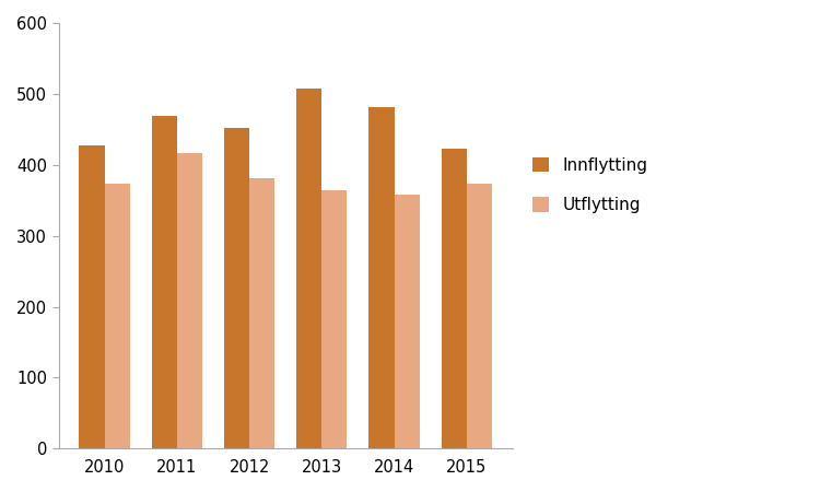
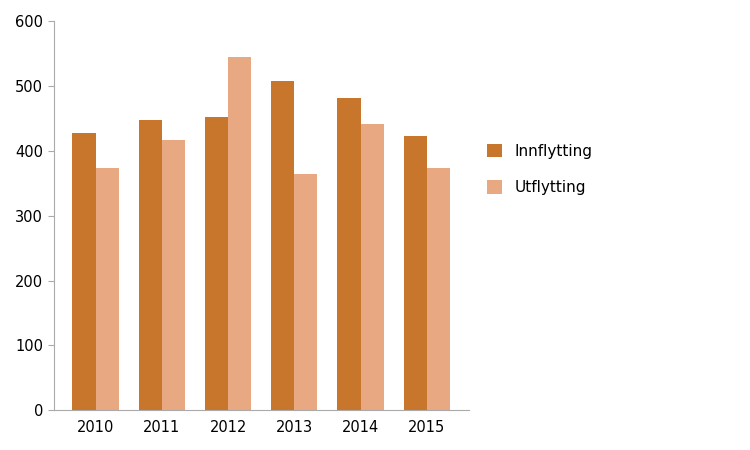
Innflytting/2011: 469 -> 448
Utflytting/2012: 381 -> 544
Utflytting/2014: 358 -> 442
